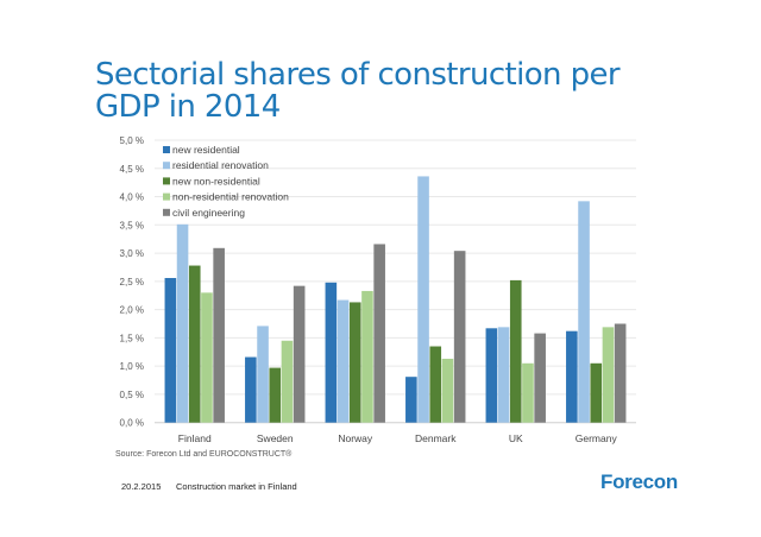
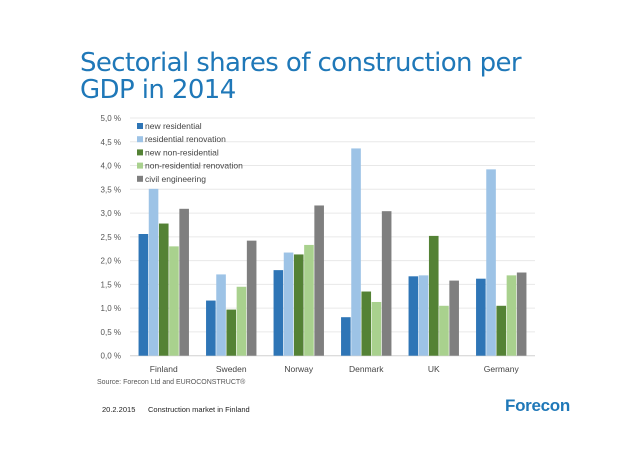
new residential/Norway: 2,5% -> 1,8%
